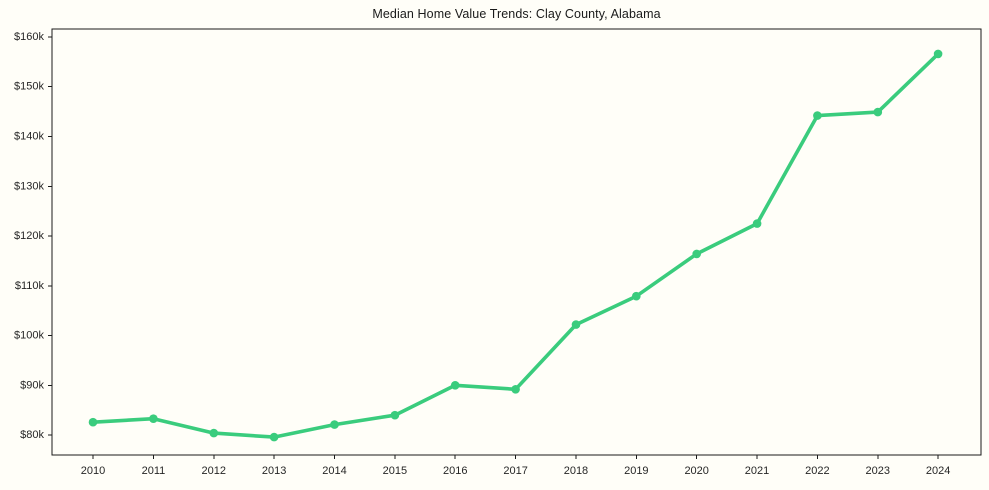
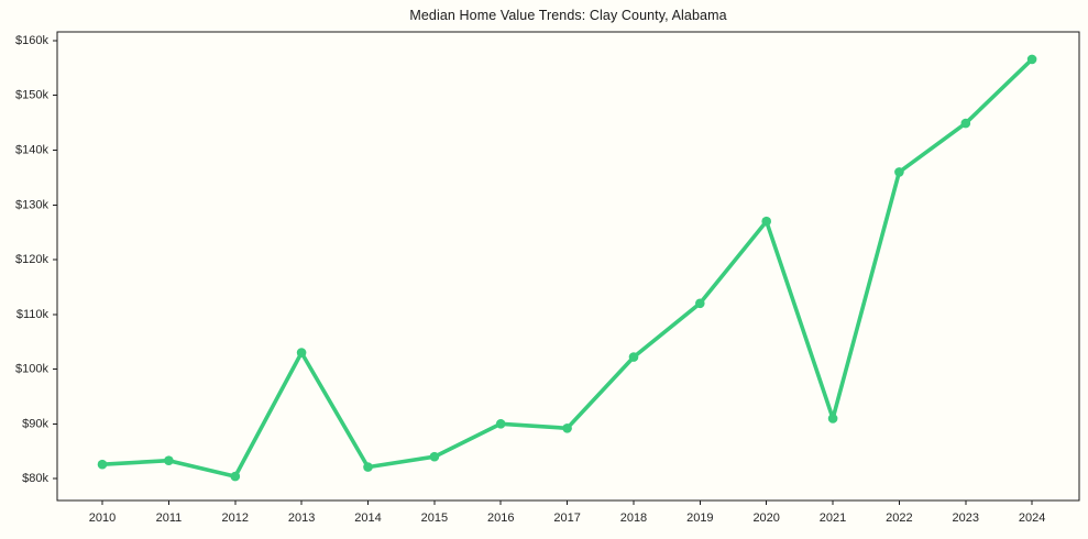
2013: $80k -> $103k
2019: $108k -> $112k
2020: $116k -> $127k
2021: $122k -> $91k
2022: $144k -> $136k
